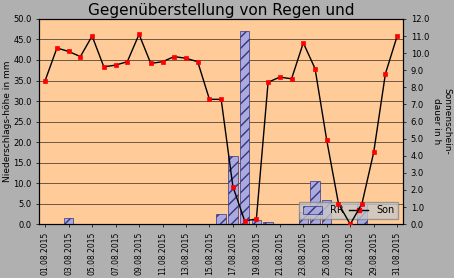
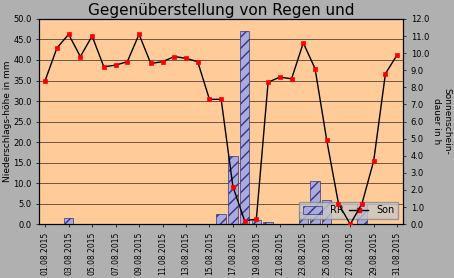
Son/03.08.2015: 10.1 -> 11.1
Son/29.08.2015: 4.2 -> 3.7
Son/31.08.2015: 11.0 -> 9.9
